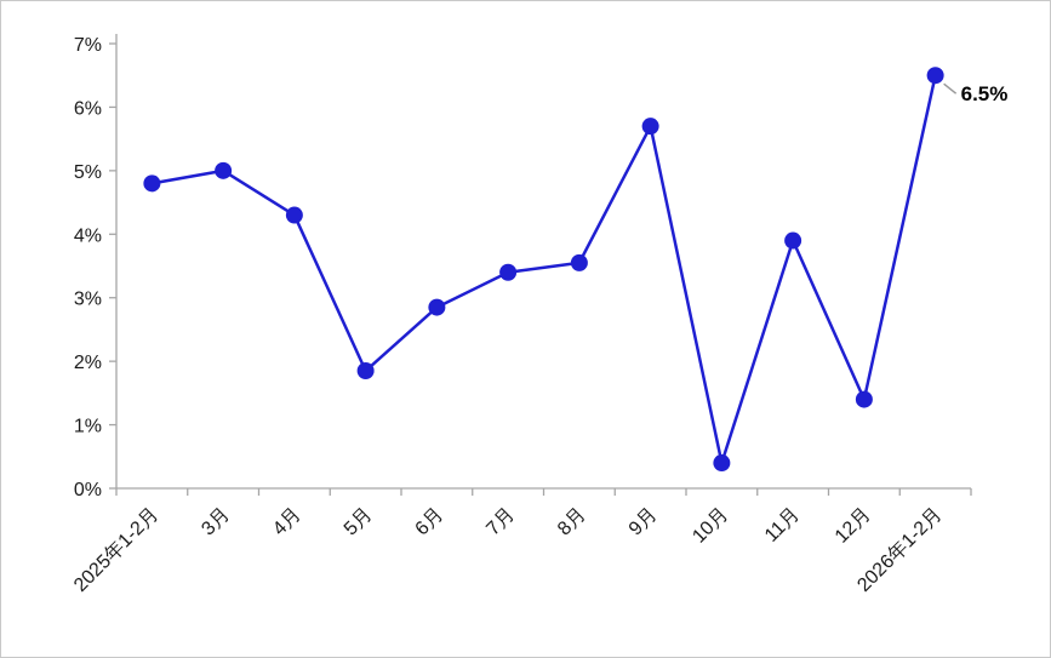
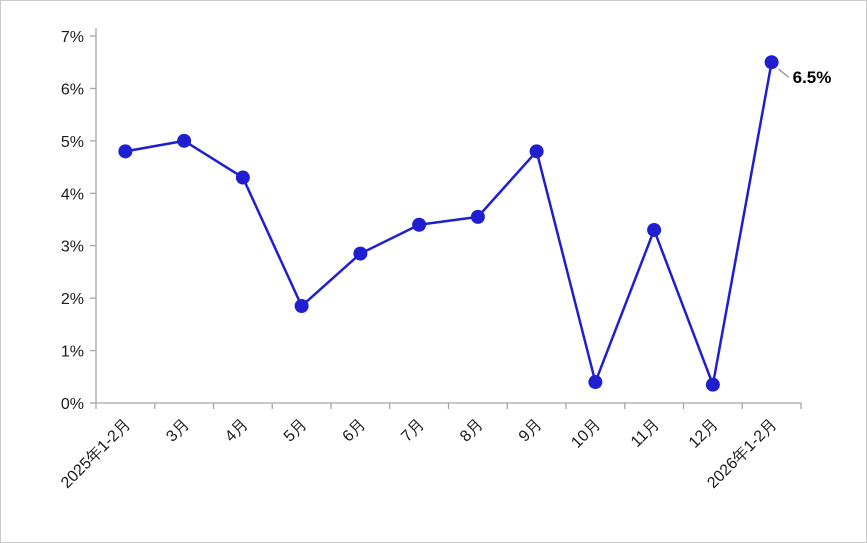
9月: 5.7% -> 4.8%
11月: 3.9% -> 3.3%
12月: 1.4% -> 0.3%
